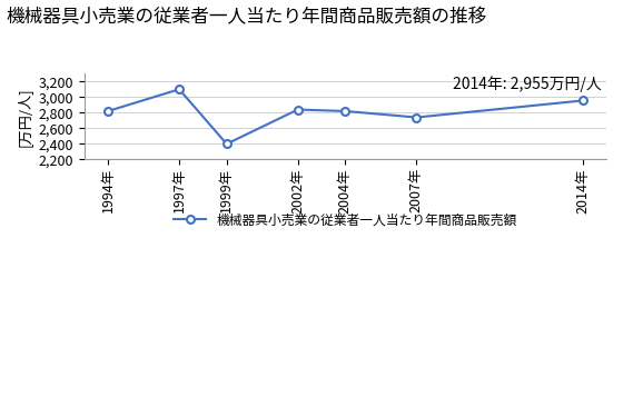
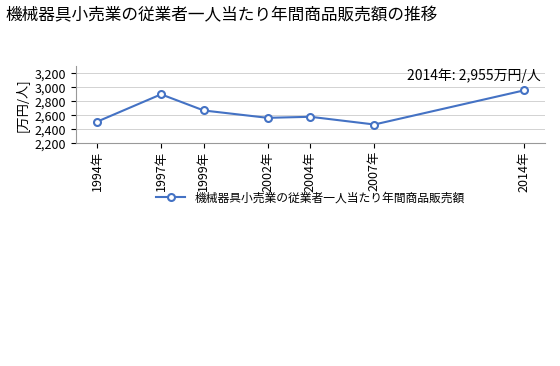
1994年: 2,820 -> 2,510
1997年: 3,100 -> 2,900
1999年: 2,400 -> 2,670
2002年: 2,840 -> 2,560
2004年: 2,820 -> 2,580
2007年: 2,740 -> 2,470
